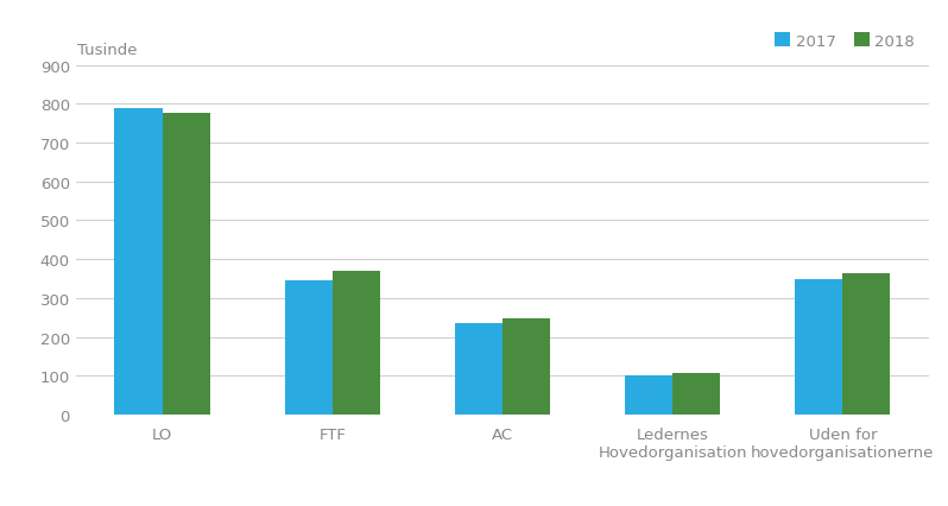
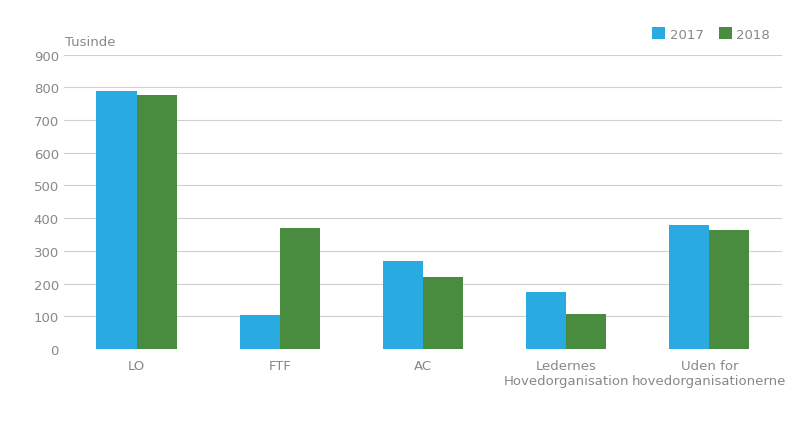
2017/FTF: 347 -> 105
2017/AC: 235 -> 270
2018/AC: 247 -> 220
2017/Ledernes Hovedorganisation: 102 -> 175
2017/Uden for hovedorganisationerne: 348 -> 380
